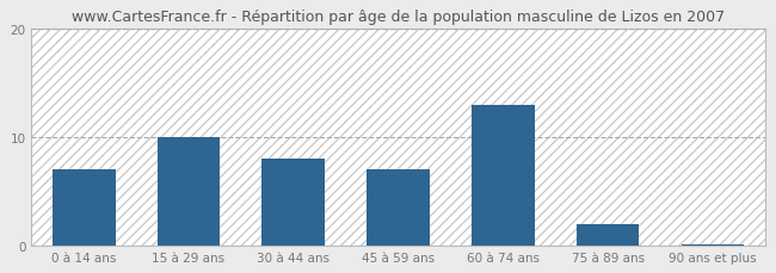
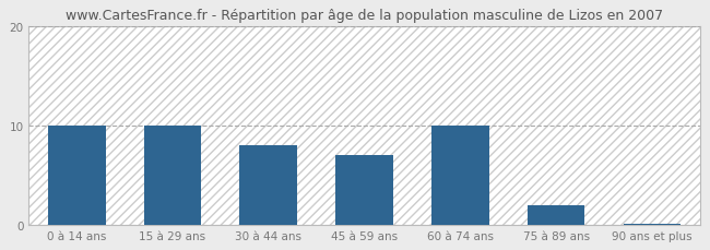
0 à 14 ans: 7.0 -> 10.0
60 à 74 ans: 13.0 -> 10.0
